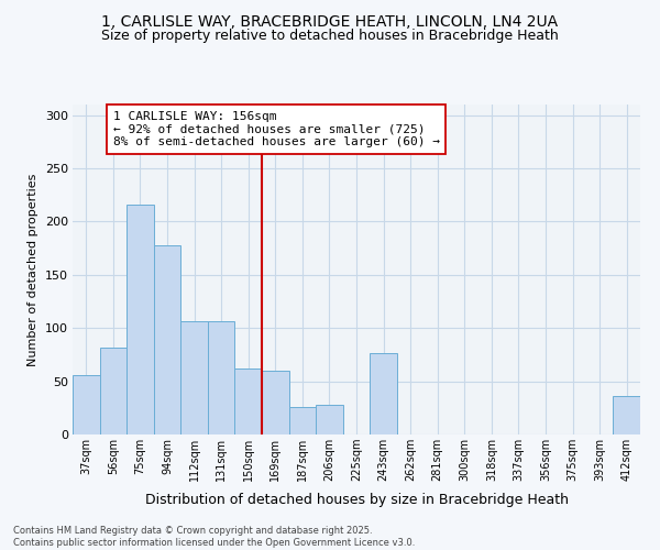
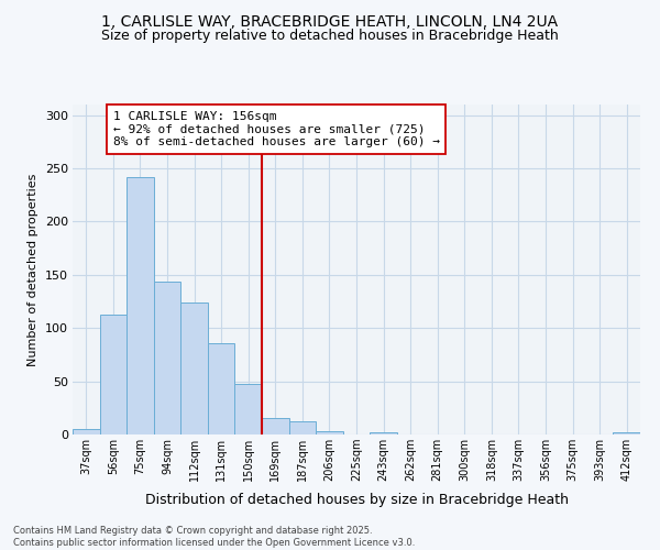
37sqm: 56 -> 5
56sqm: 82 -> 113
75sqm: 216 -> 242
94sqm: 178 -> 144
112sqm: 106 -> 124
131sqm: 106 -> 86
150sqm: 62 -> 48
169sqm: 60 -> 15
187sqm: 26 -> 12
206sqm: 28 -> 3
243sqm: 76 -> 2
412sqm: 36 -> 2
